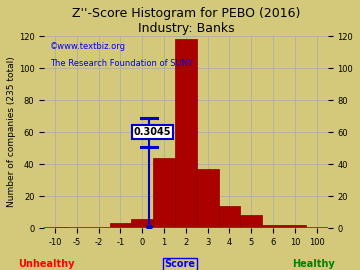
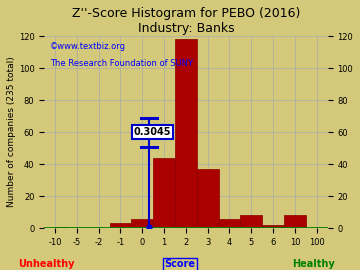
4: 14 -> 6
10: 2 -> 8
